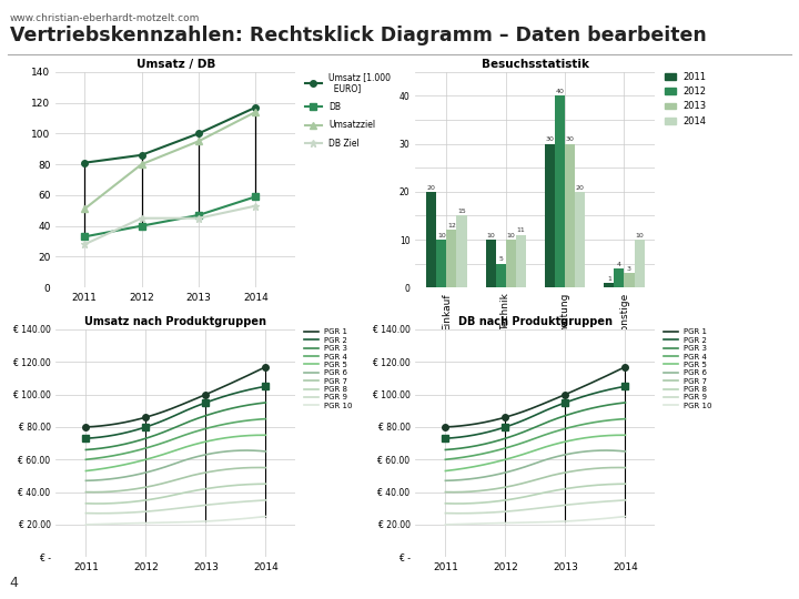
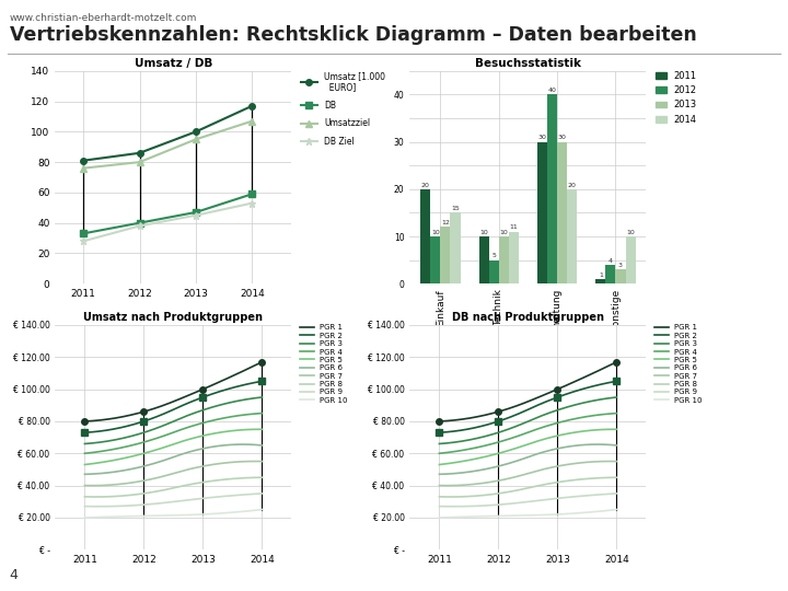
Umsatz / DB/Umsatzziel/2011: 51 -> 76
Umsatz / DB/DB Ziel/2012: 45 -> 38
Umsatz / DB/Umsatzziel/2014: 114 -> 107
